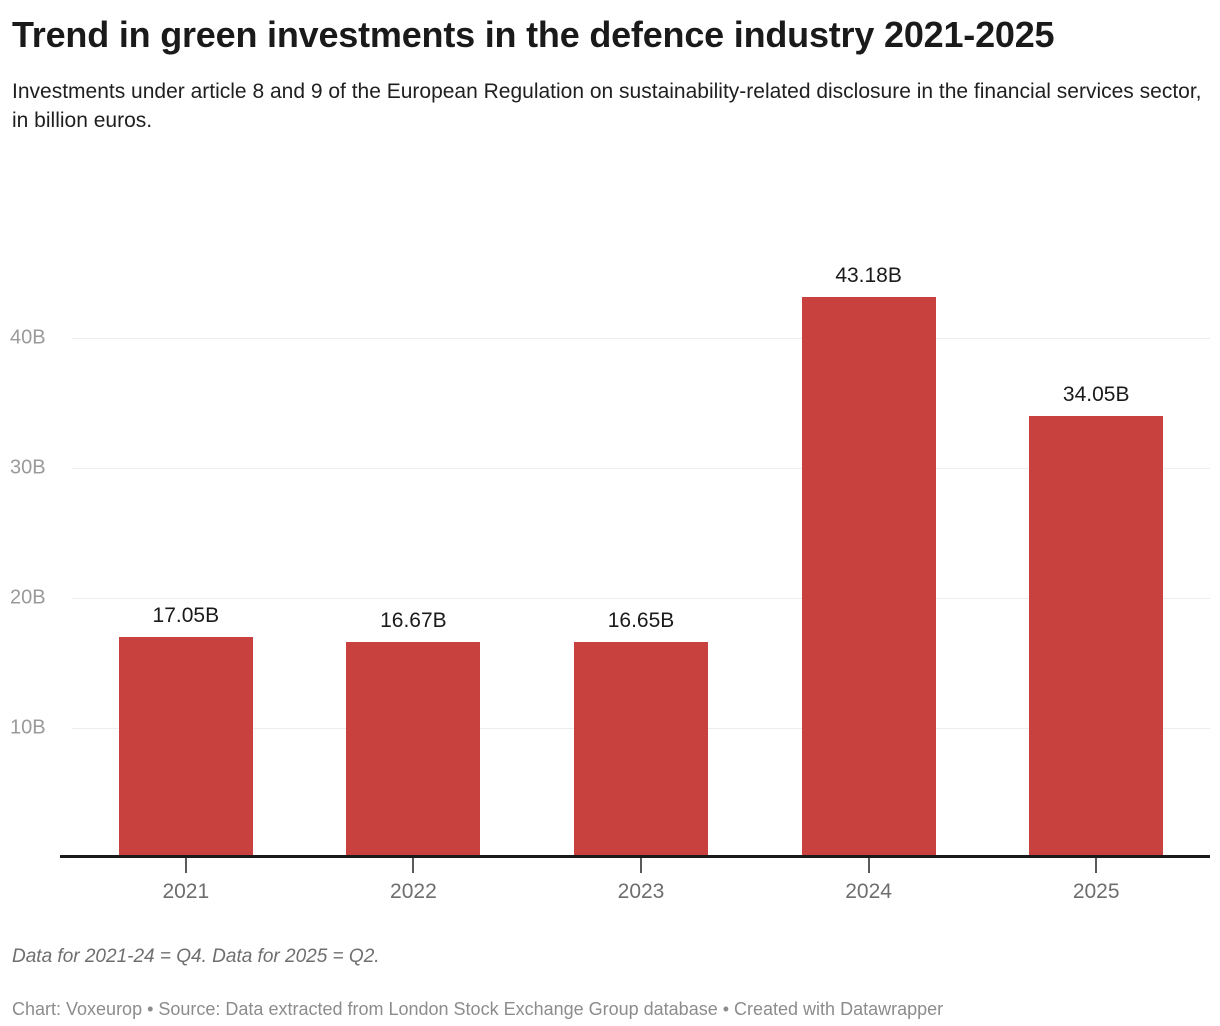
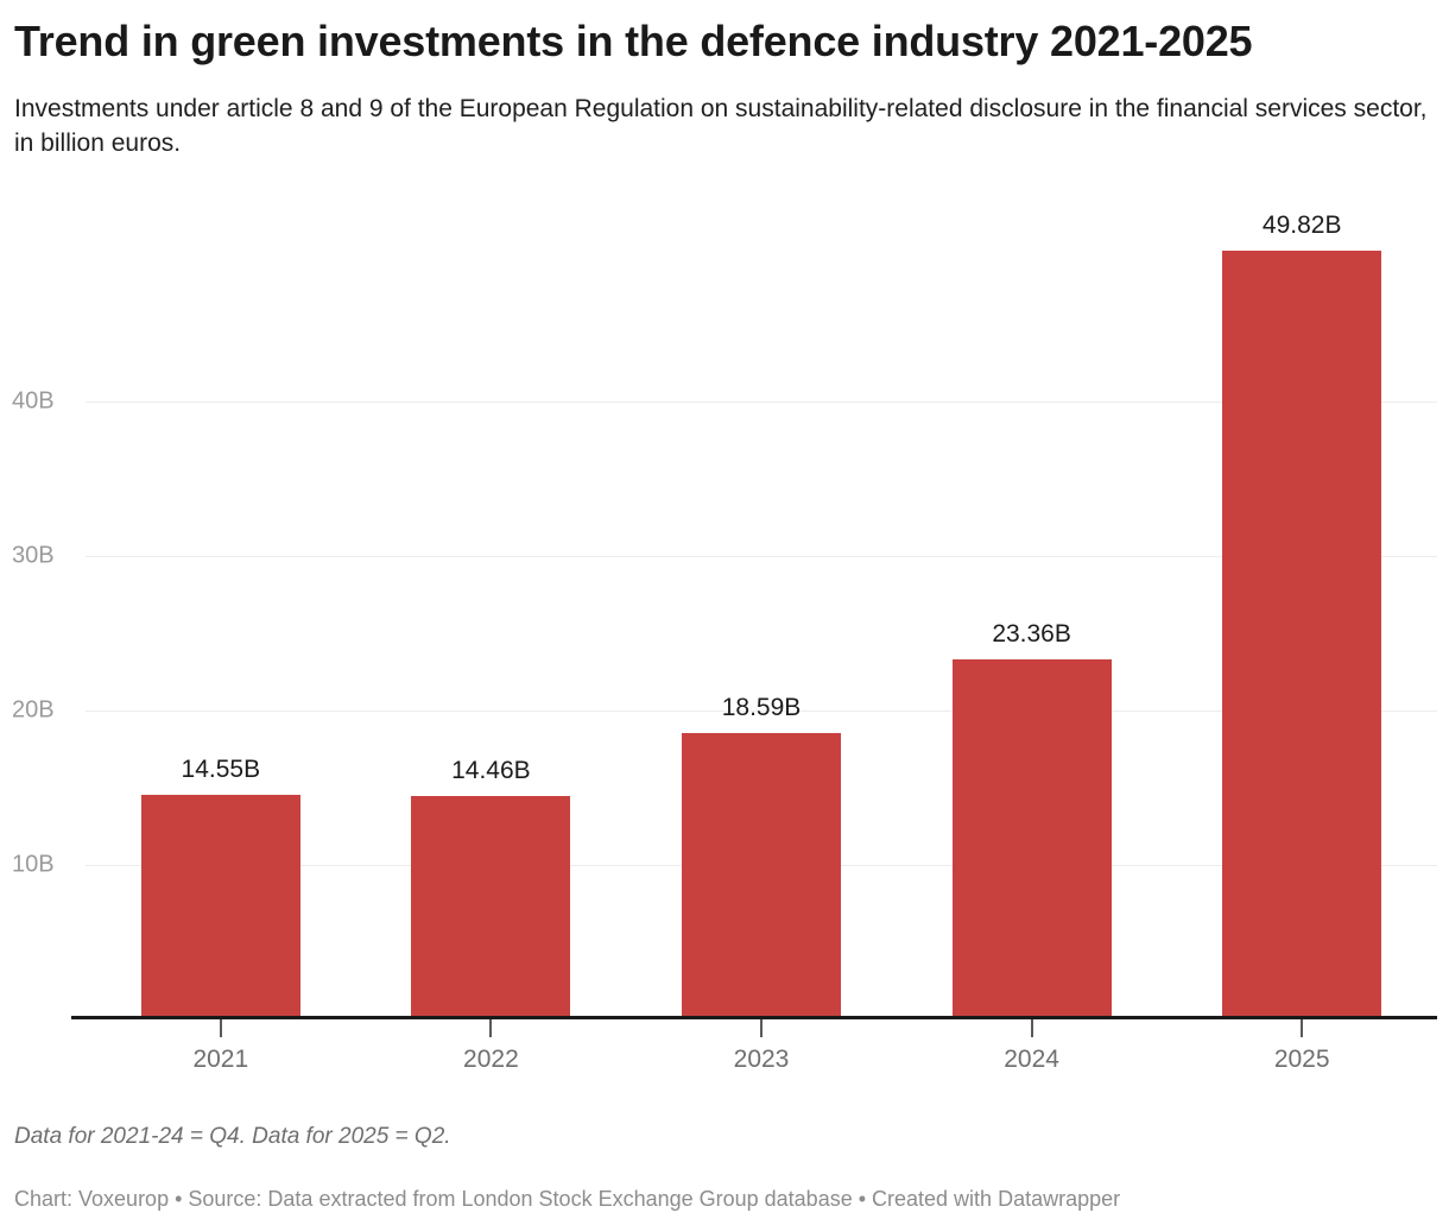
2021: 17.05B -> 14.55B
2022: 16.67B -> 14.46B
2023: 16.65B -> 18.59B
2024: 43.18B -> 23.36B
2025: 34.05B -> 49.82B
